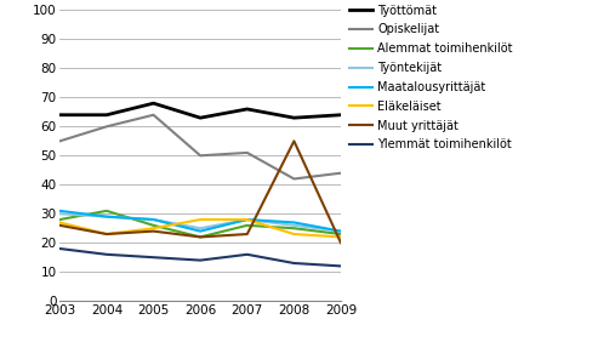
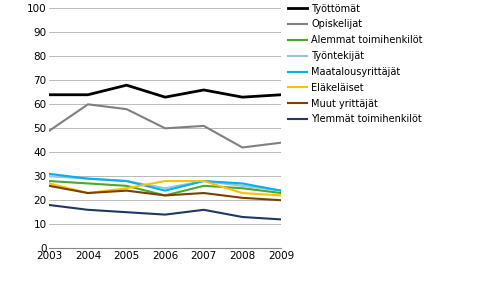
Opiskelijat/2003: 55 -> 49
Alemmat toimihenkilöt/2004: 31 -> 27
Opiskelijat/2005: 64 -> 58
Muut yrittäjät/2008: 55 -> 21
